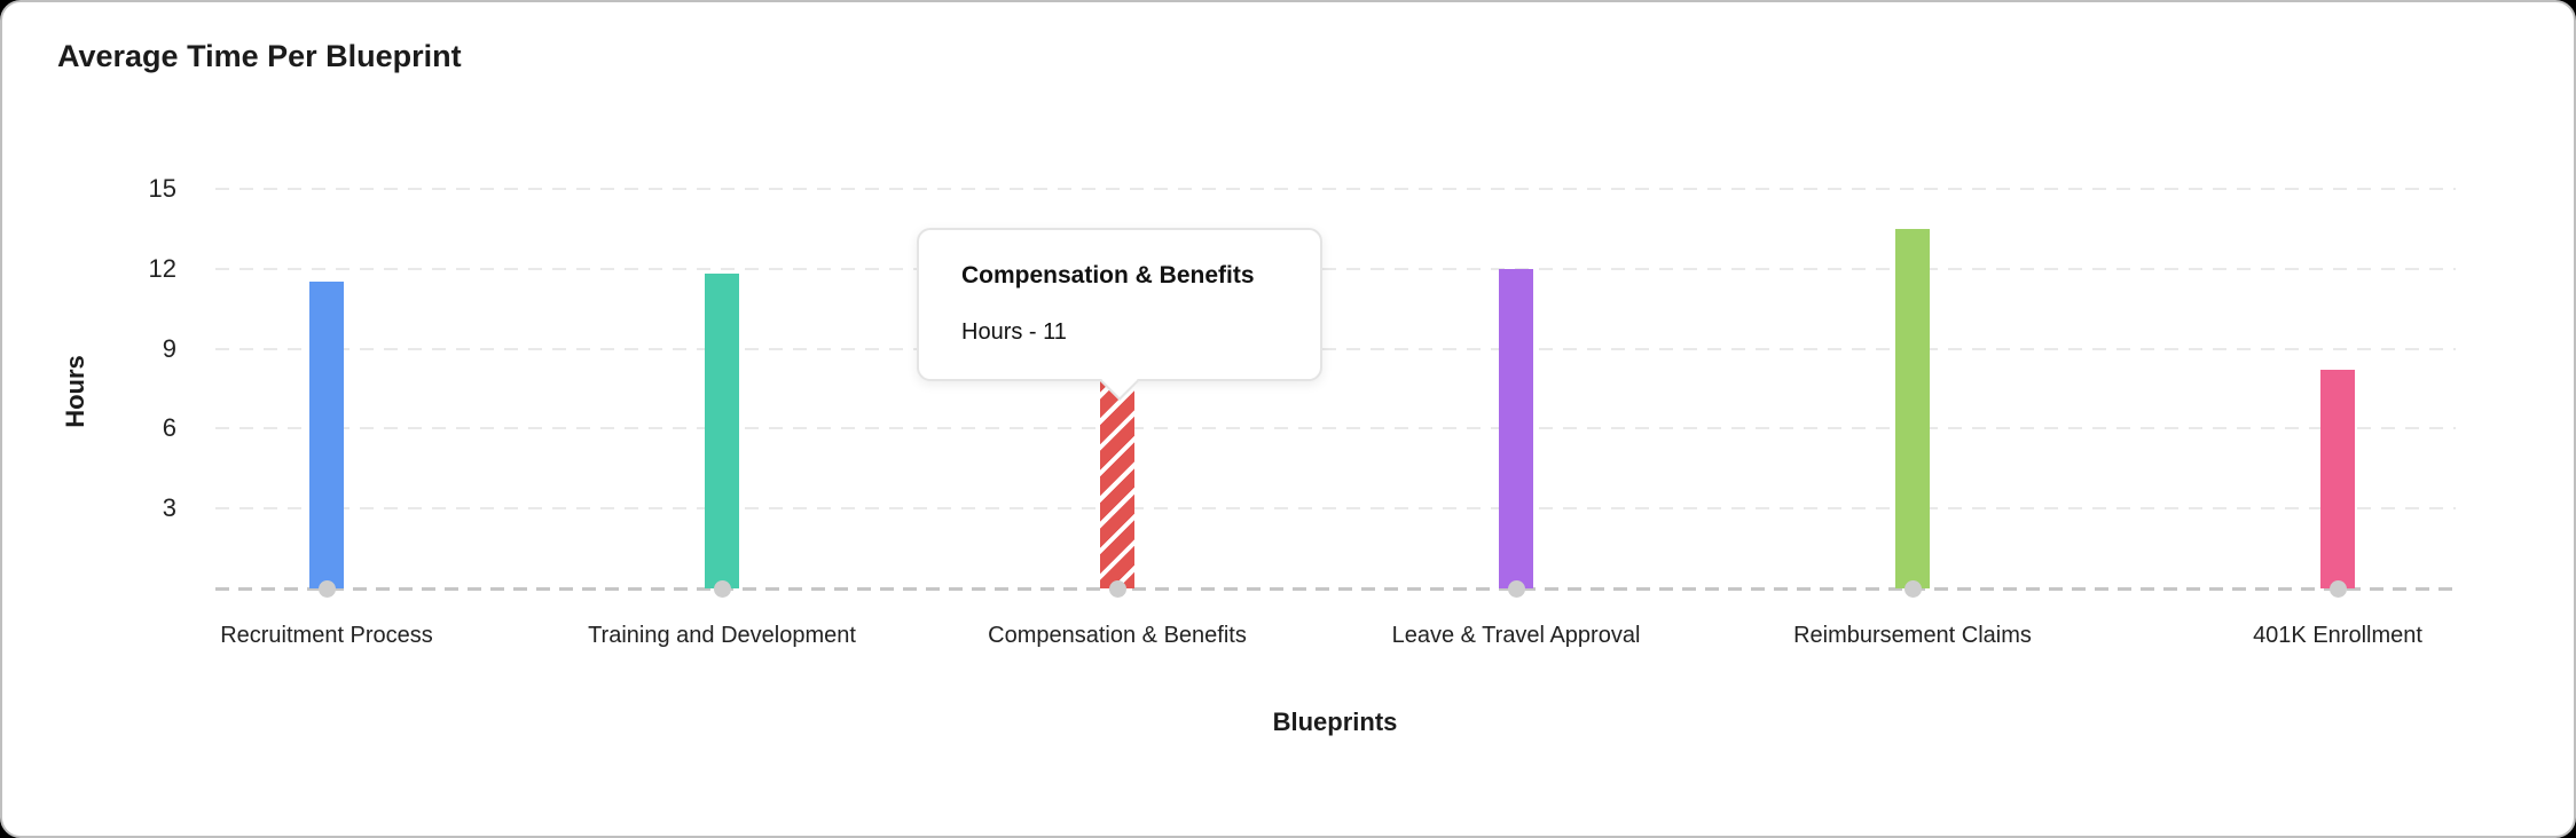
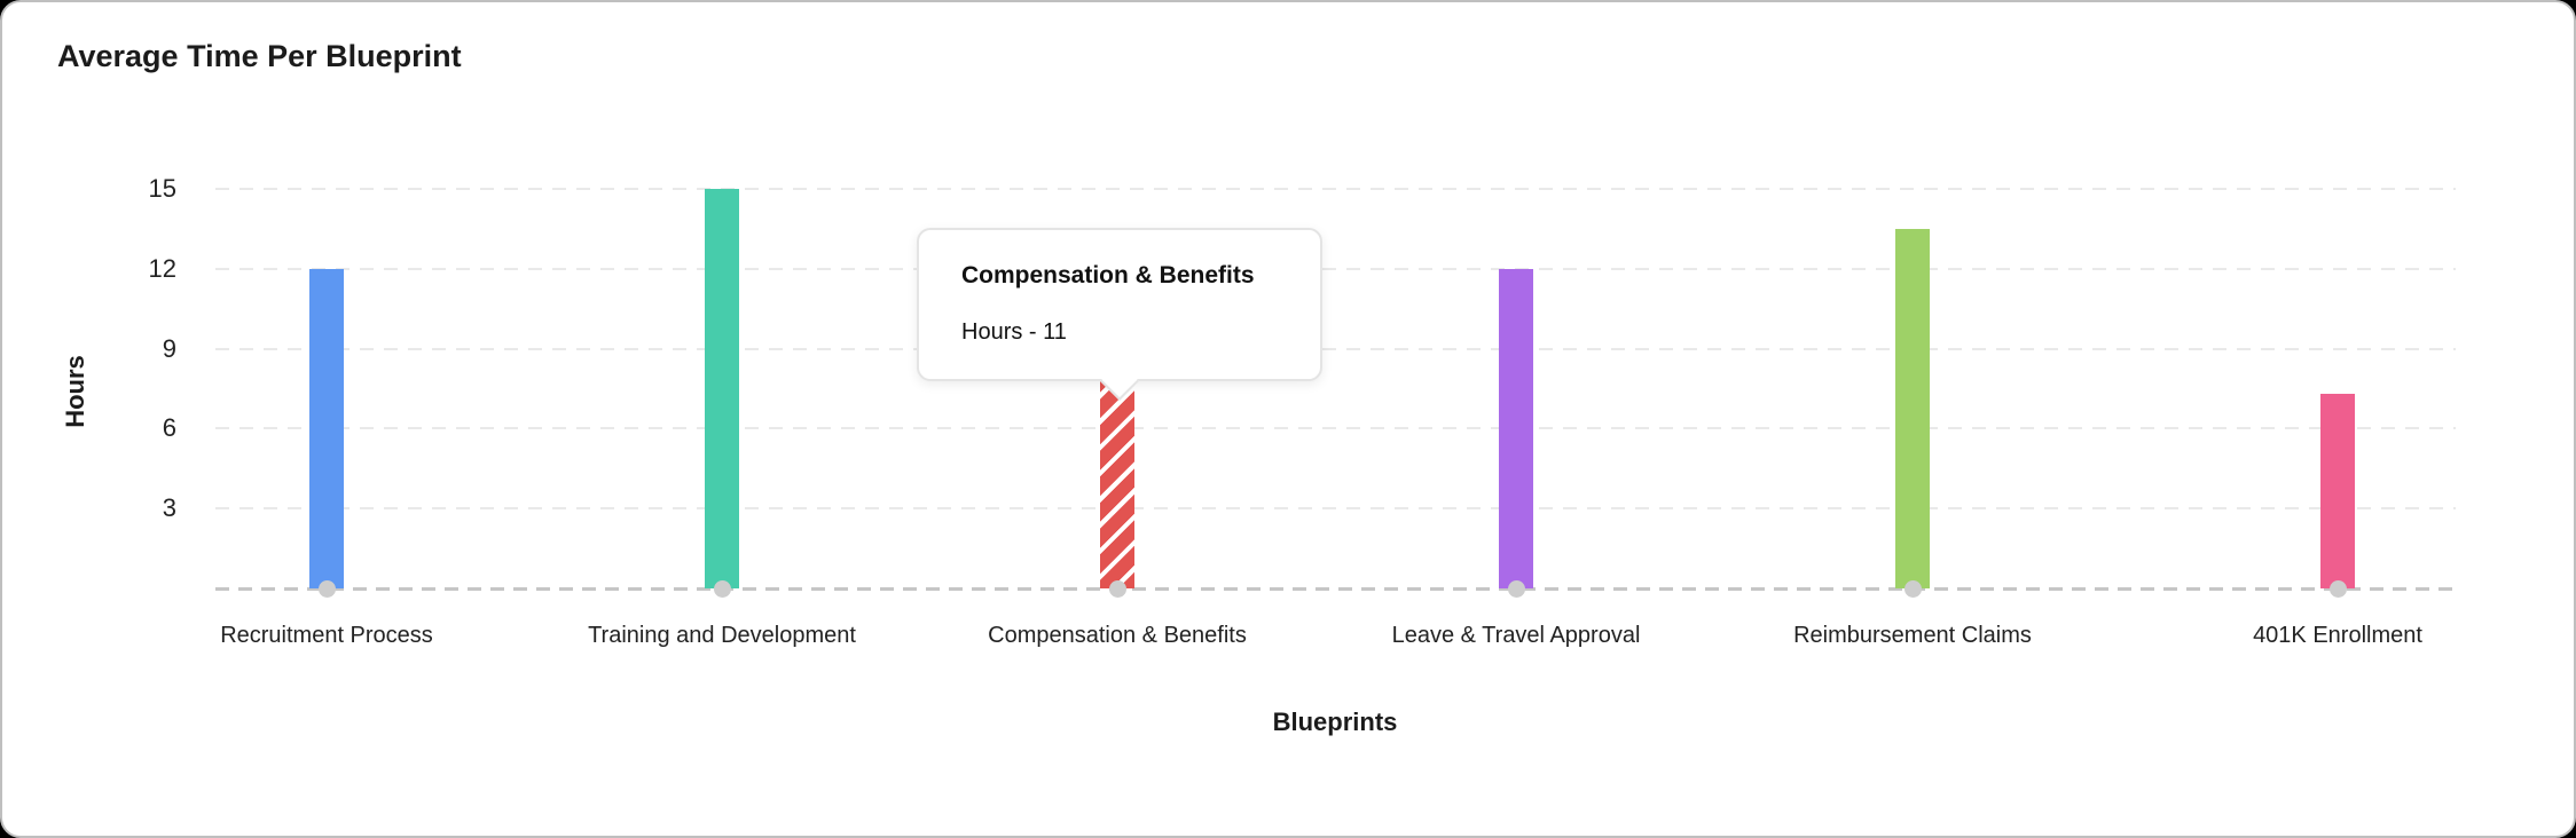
Recruitment Process: 11.5 -> 12.0
Training and Development: 11.8 -> 15.0
401K Enrollment: 8.2 -> 7.3
